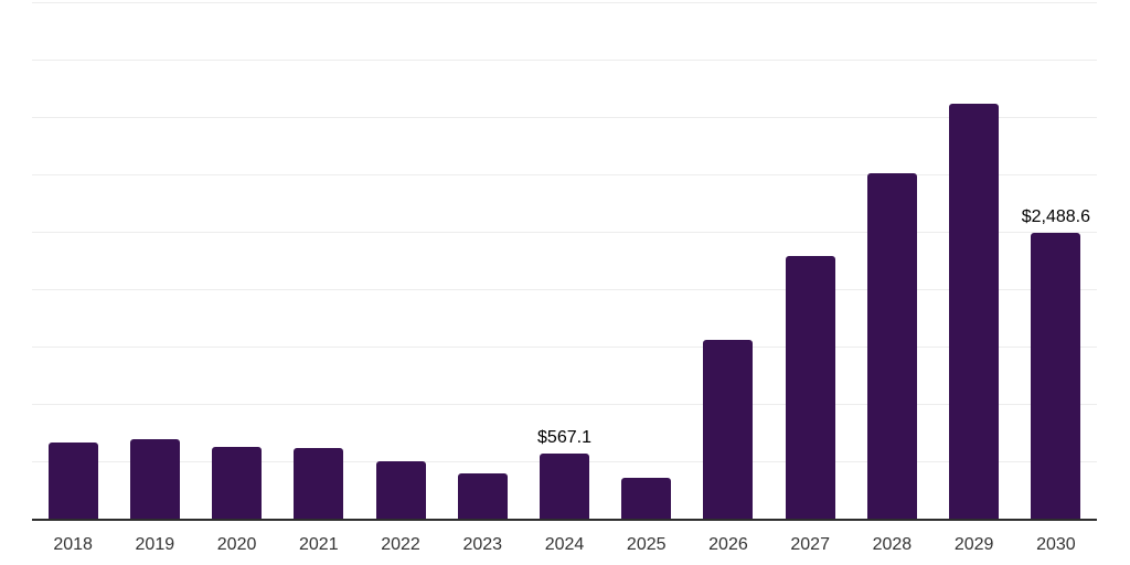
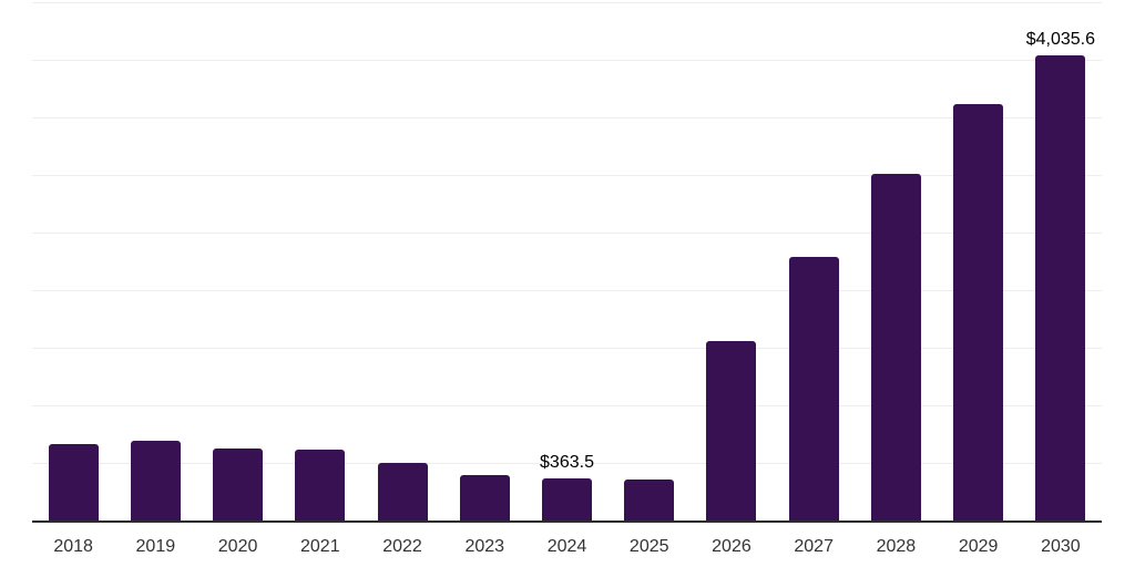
2024: $567.1 -> $363.5
2030: $2,488.6 -> $4,035.6
